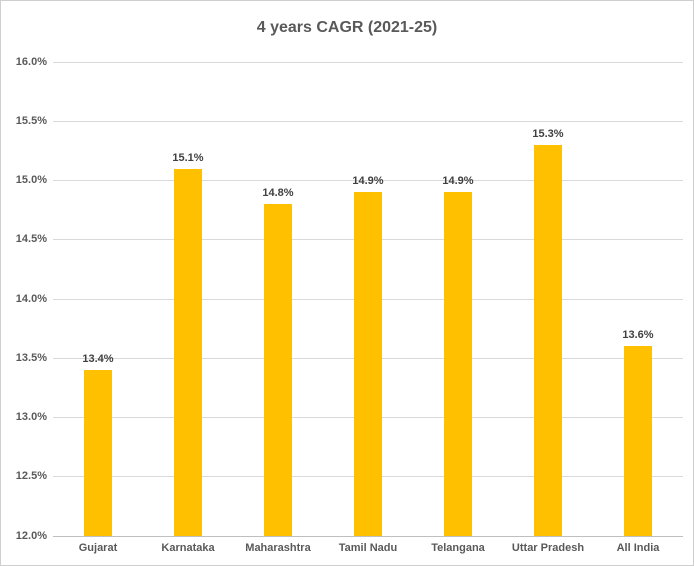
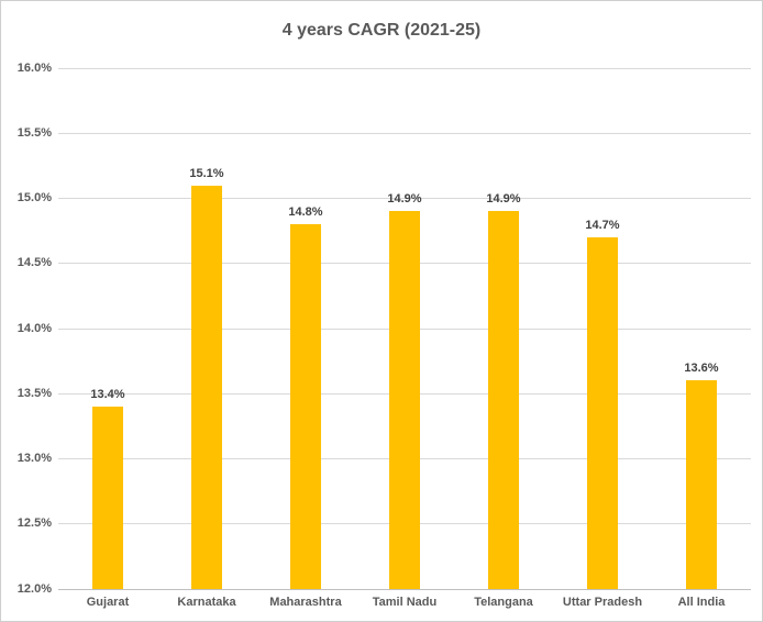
Uttar Pradesh: 15.3% -> 14.7%
